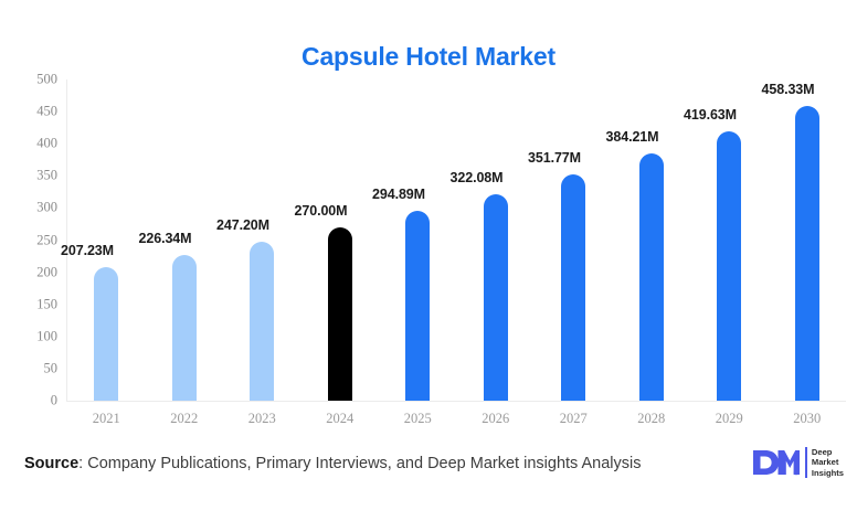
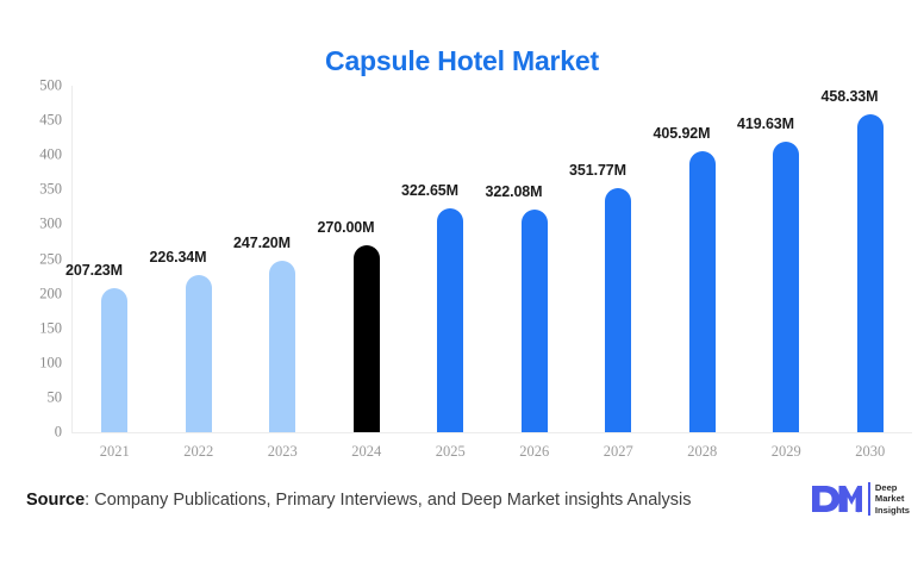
2025: 294.89M -> 322.65M
2028: 384.21M -> 405.92M
